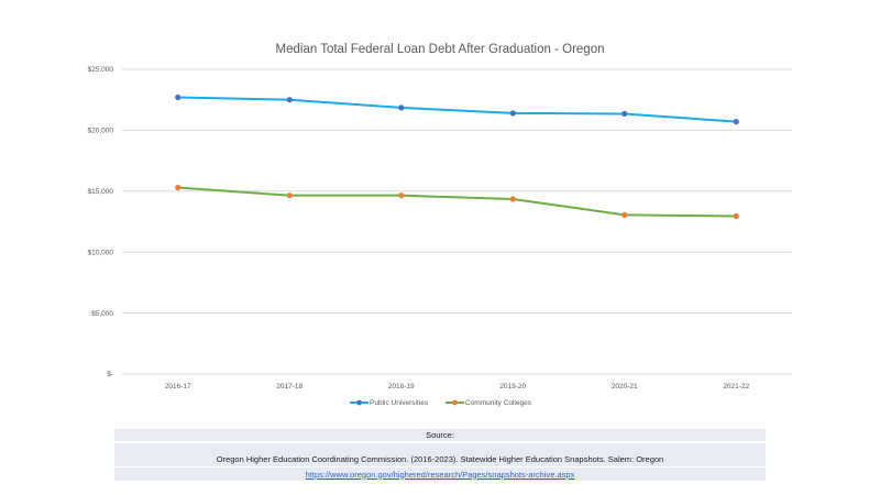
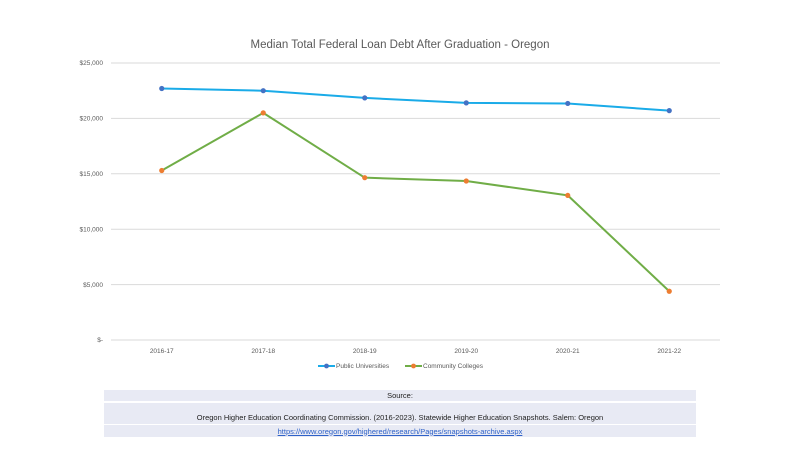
Community Colleges/2017-18: $14600 -> $20500
Community Colleges/2021-22: $13000 -> $4400
